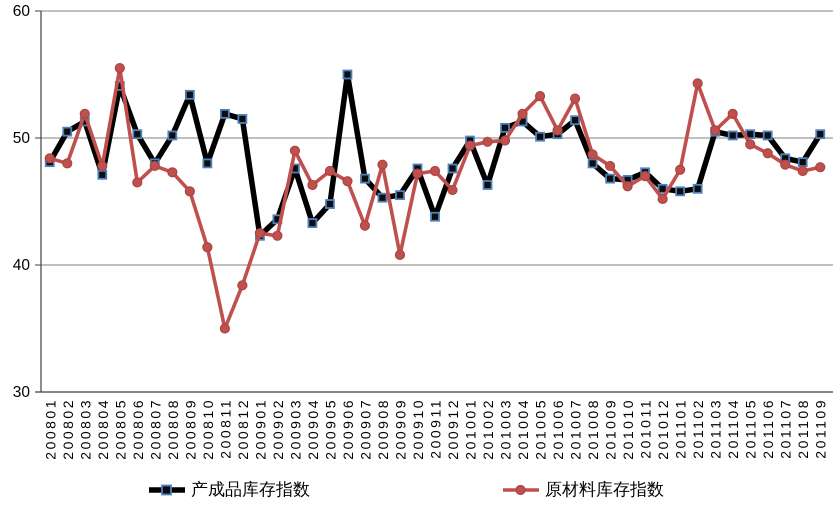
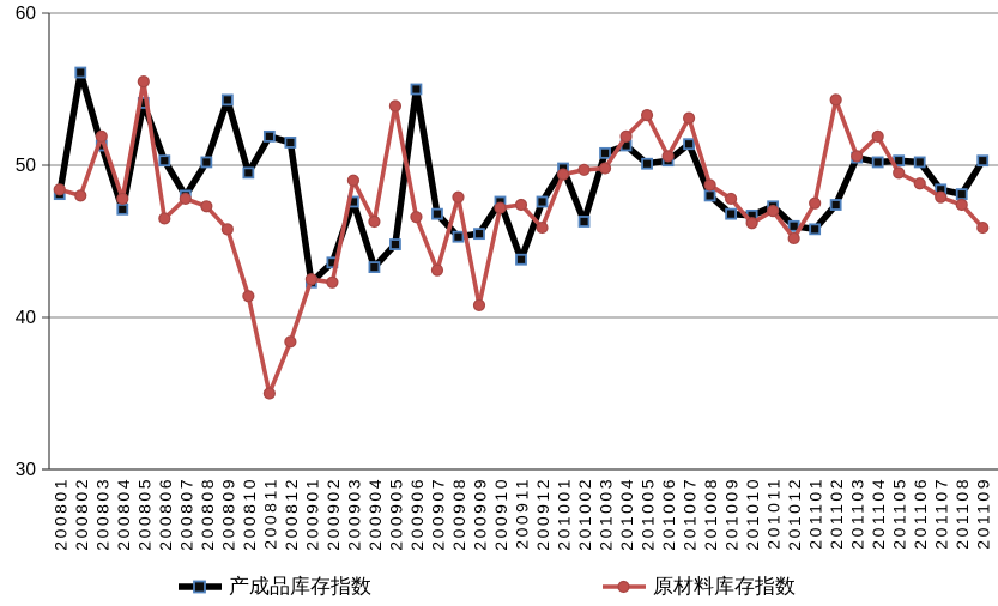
产成品库存指数/200802: 50.5 -> 56.1
产成品库存指数/200809: 53.4 -> 54.3
产成品库存指数/200810: 48.0 -> 49.5
原材料库存指数/200905: 47.4 -> 53.9
产成品库存指数/201102: 46.0 -> 47.4
原材料库存指数/201109: 47.7 -> 45.9
